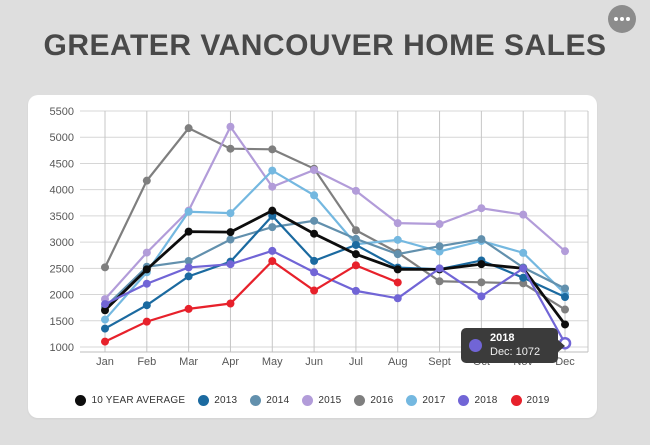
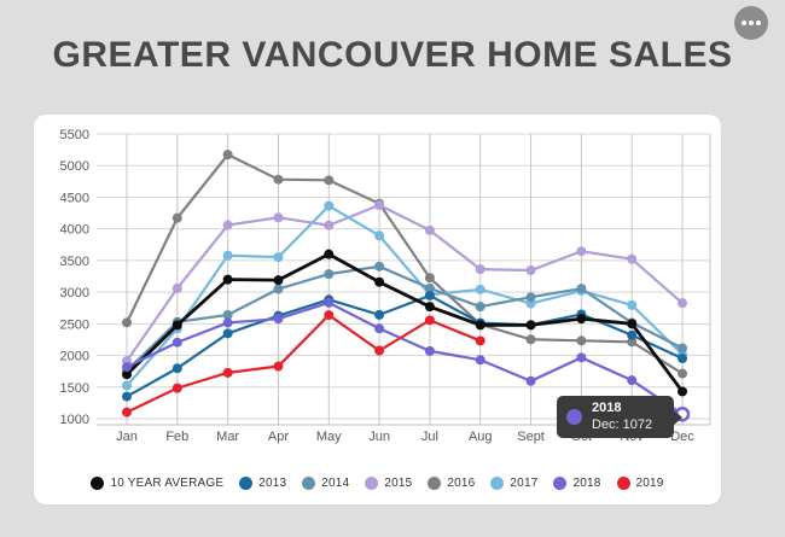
2015/Feb: 2800 -> 3100
2015/Mar: 3600 -> 4100
2015/Apr: 5200 -> 4200
2013/May: 3500 -> 2900
2016/Aug: 2800 -> 2500
2018/Sept: 2500 -> 1600
2018/Nov: 2500 -> 1600
